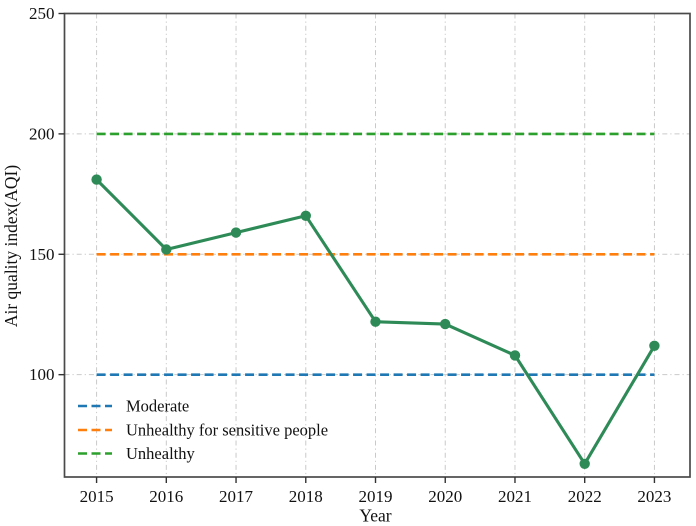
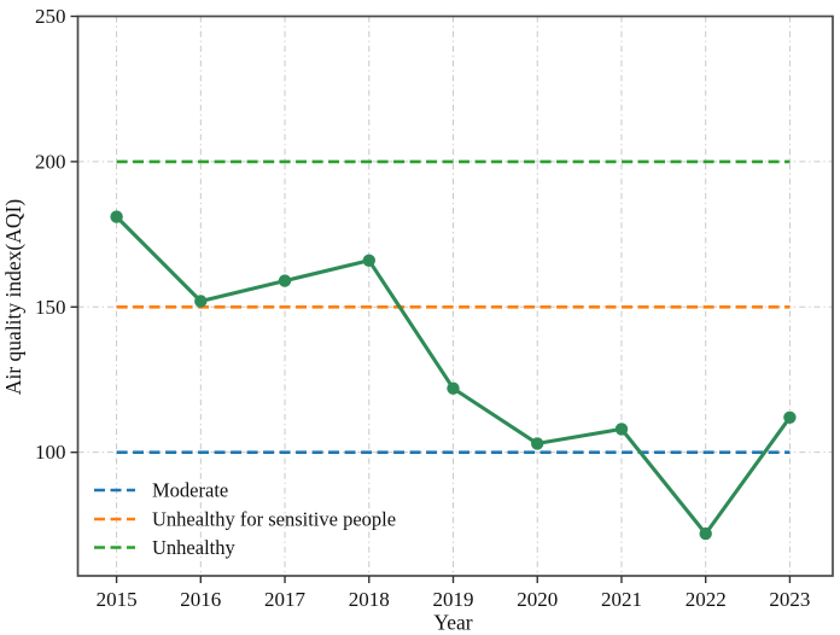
2020: 121 -> 103
2022: 63 -> 72
